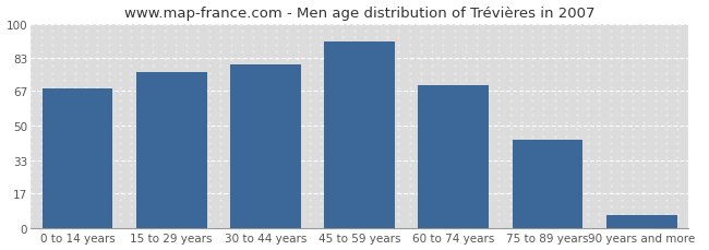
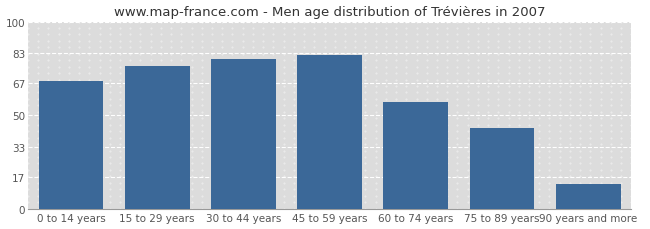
45 to 59 years: 91 -> 82
60 to 74 years: 70 -> 57
90 years and more: 6 -> 13
